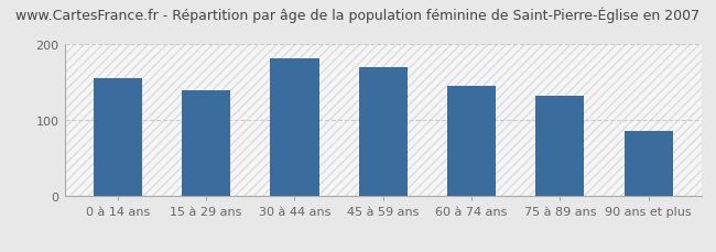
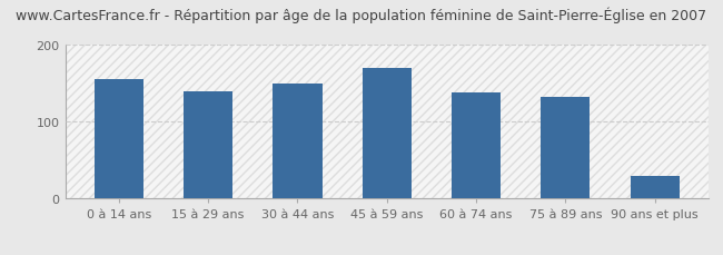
30 à 44 ans: 182 -> 150
60 à 74 ans: 146 -> 138
90 ans et plus: 86 -> 30
